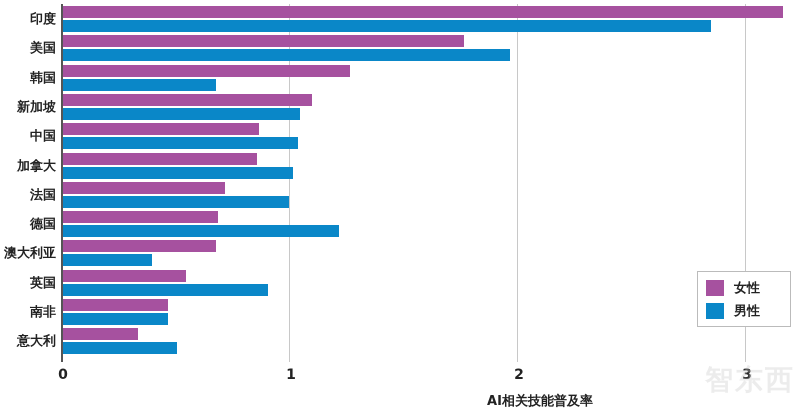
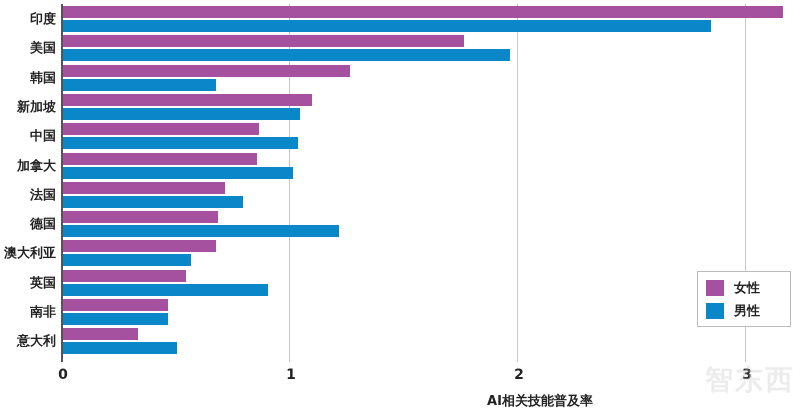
男性/法国: 0.99 -> 0.79
男性/澳大利亚: 0.39 -> 0.56
